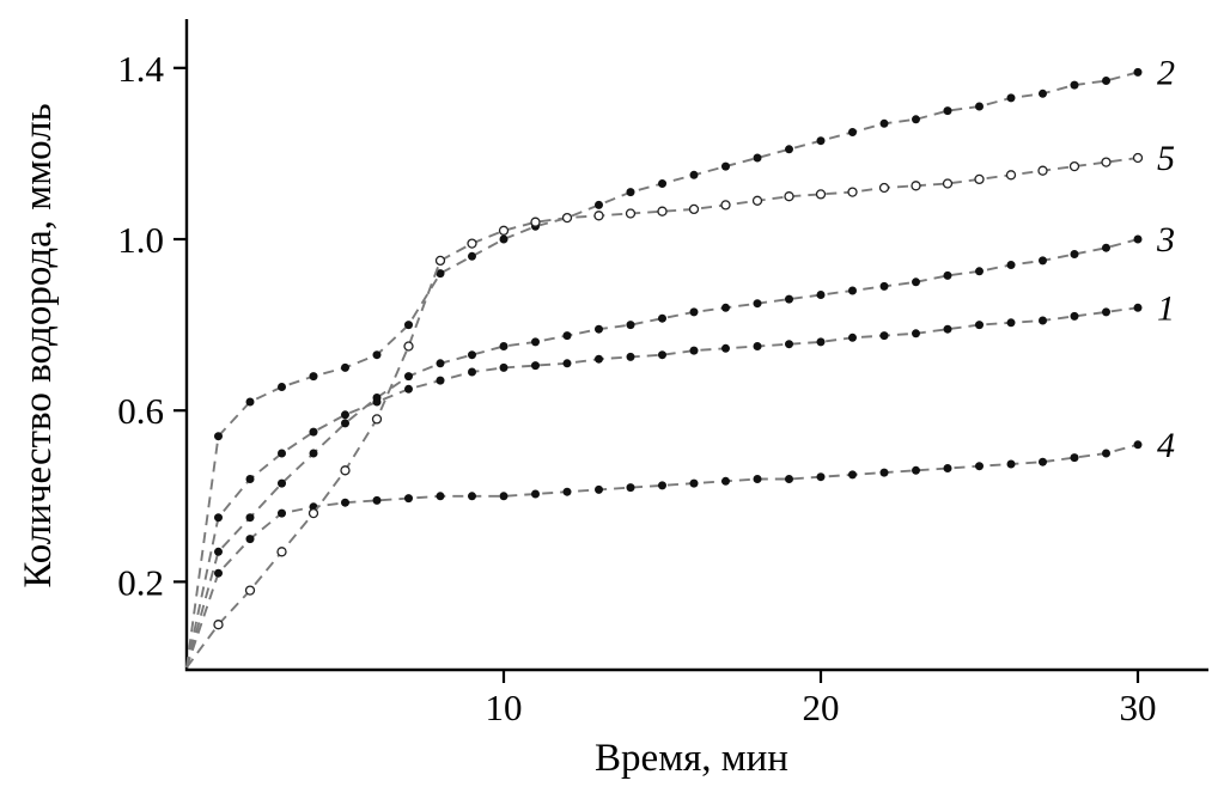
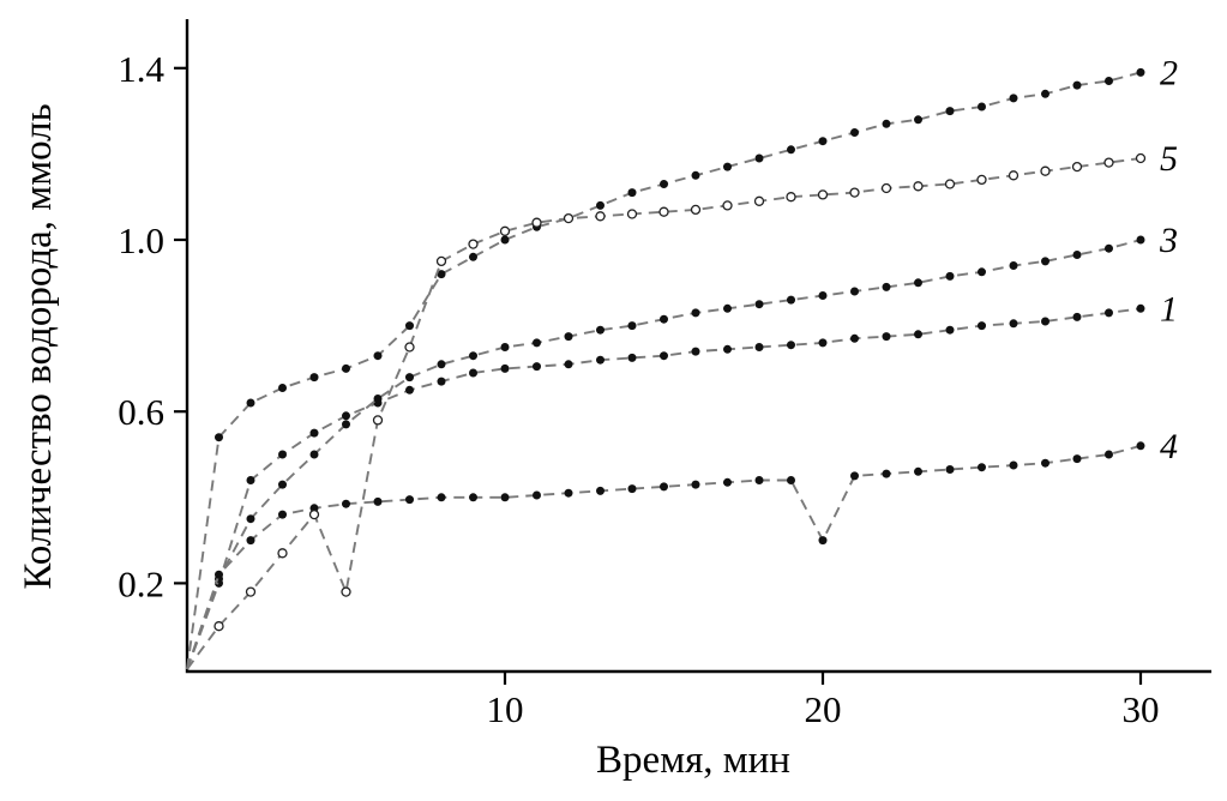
1/1: 0.35 -> 0.20
3/1: 0.27 -> 0.21
5/5: 0.46 -> 0.18
4/20: 0.45 -> 0.30
